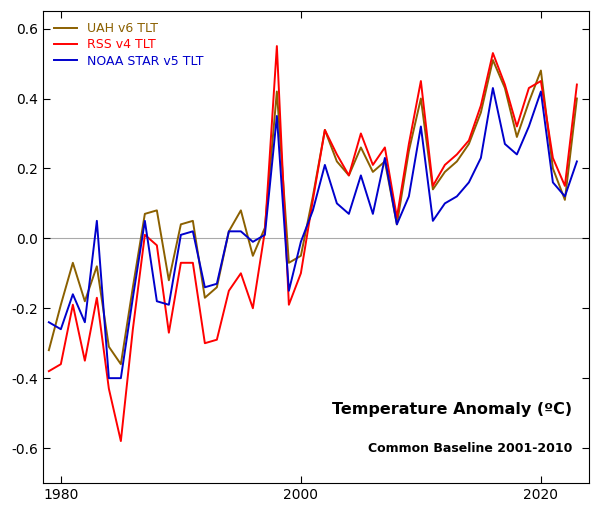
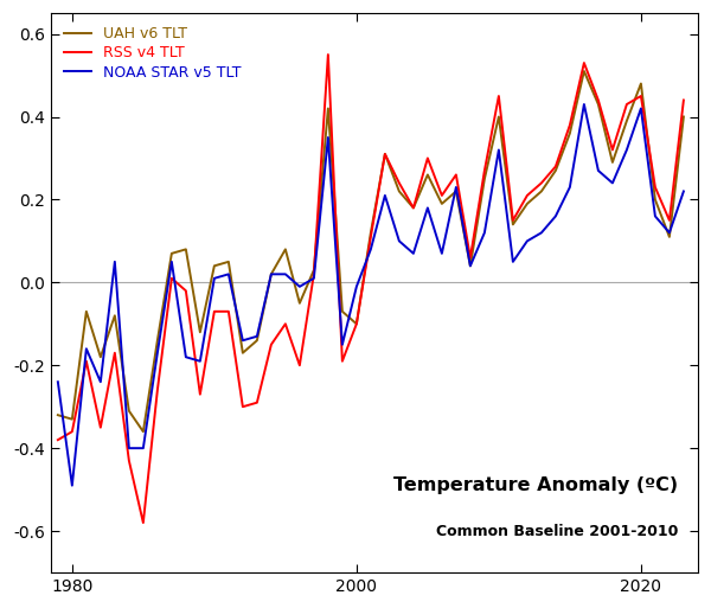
UAH v6 TLT/1980: -0.19 -> -0.33
NOAA STAR v5 TLT/1980: -0.26 -> -0.49
UAH v6 TLT/2000: -0.05 -> -0.10
